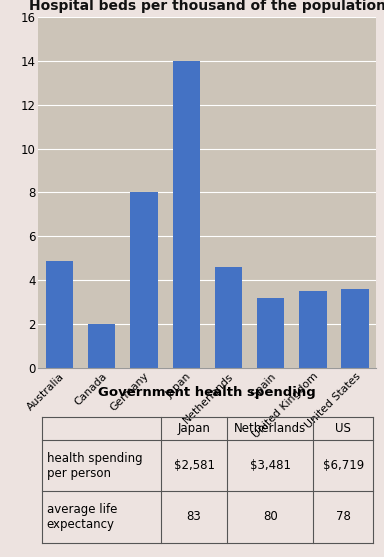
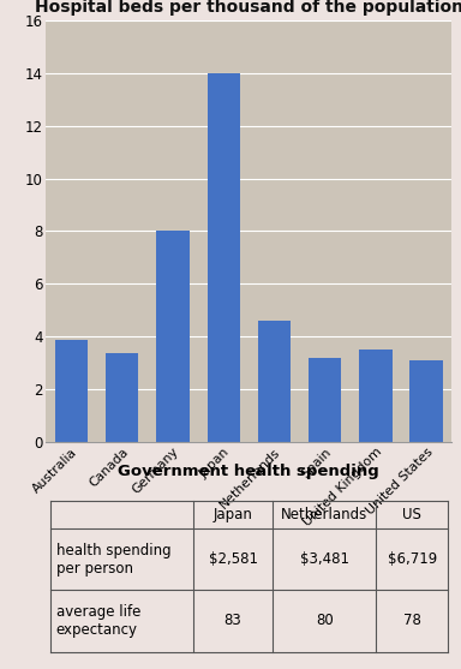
Australia: 4.9 -> 3.9
Canada: 2.0 -> 3.4
United States: 3.6 -> 3.1
